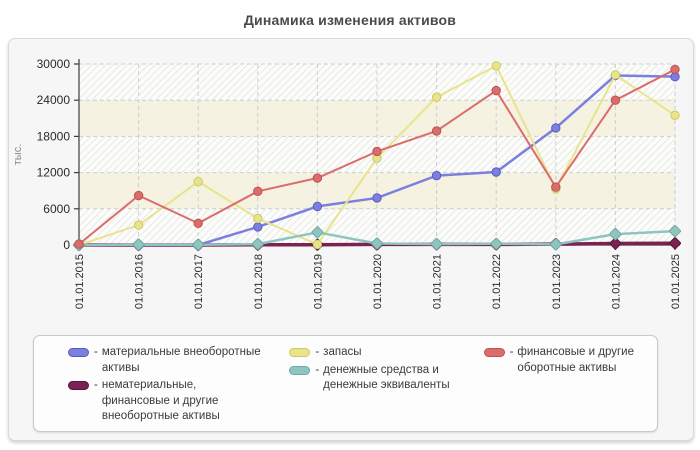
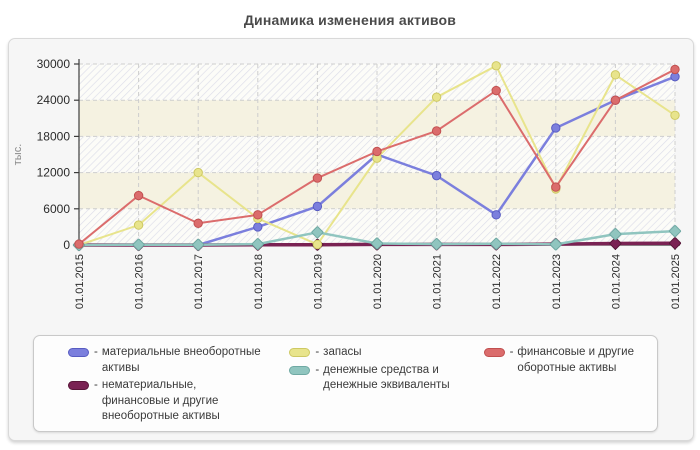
запасы/01.01.2017: 10000 -> 12000
финансовые и другие оборотные активы/01.01.2018: 9000 -> 5000
материальные внеоборотные активы/01.01.2020: 8000 -> 15000
материальные внеоборотные активы/01.01.2022: 12000 -> 5000
материальные внеоборотные активы/01.01.2024: 28000 -> 24000
